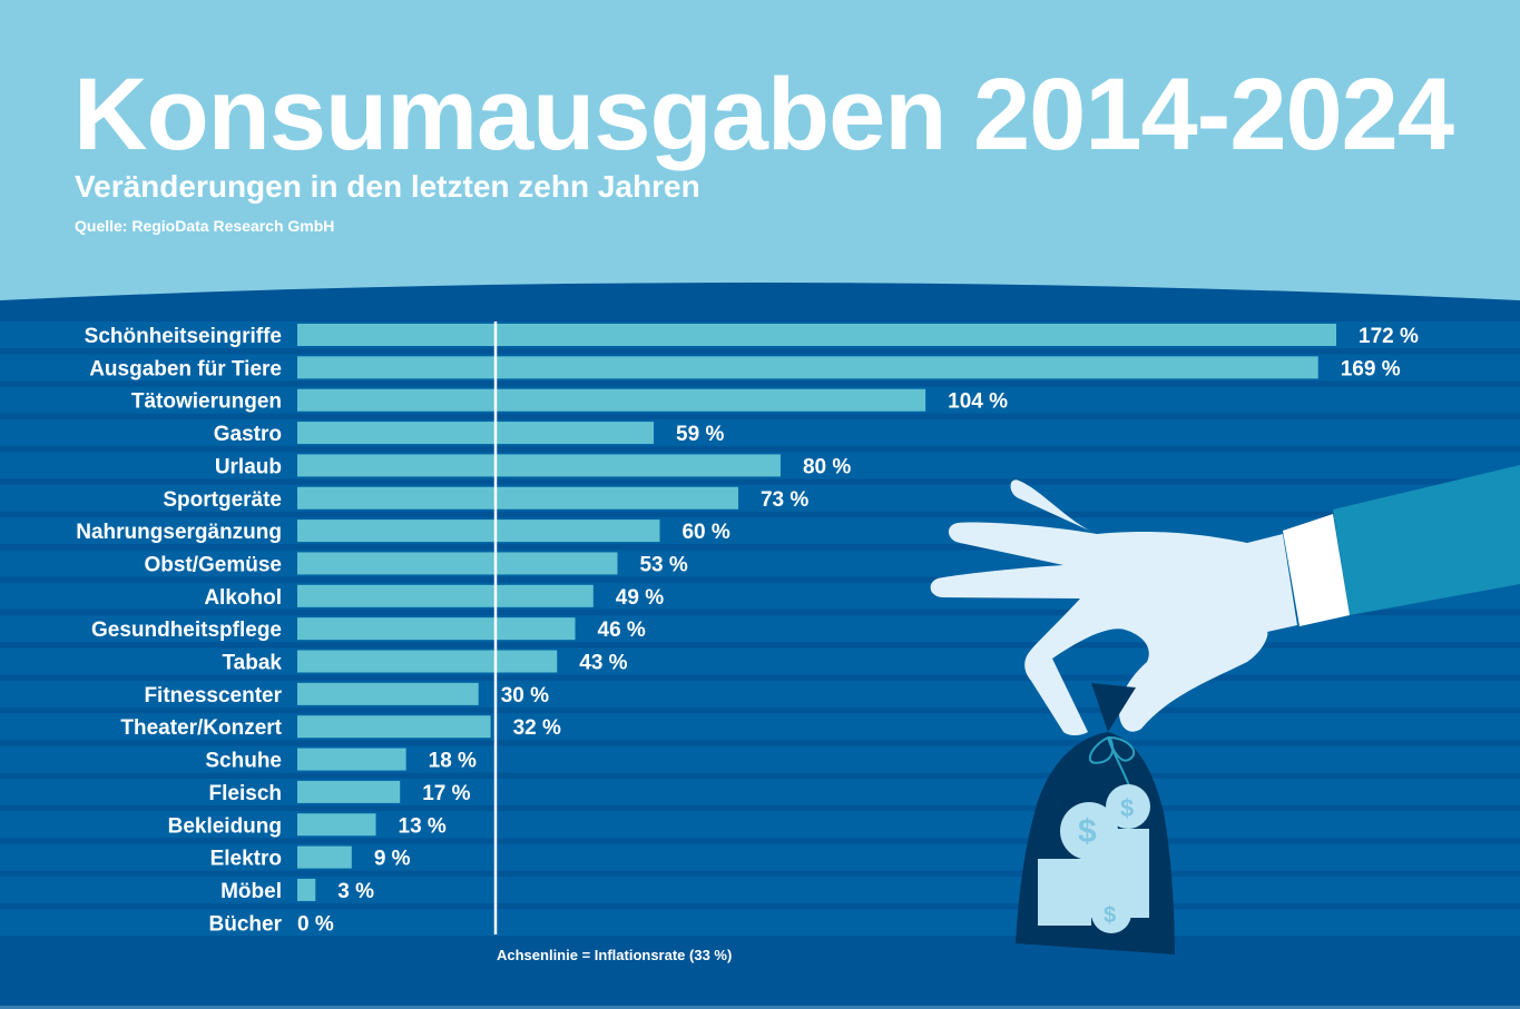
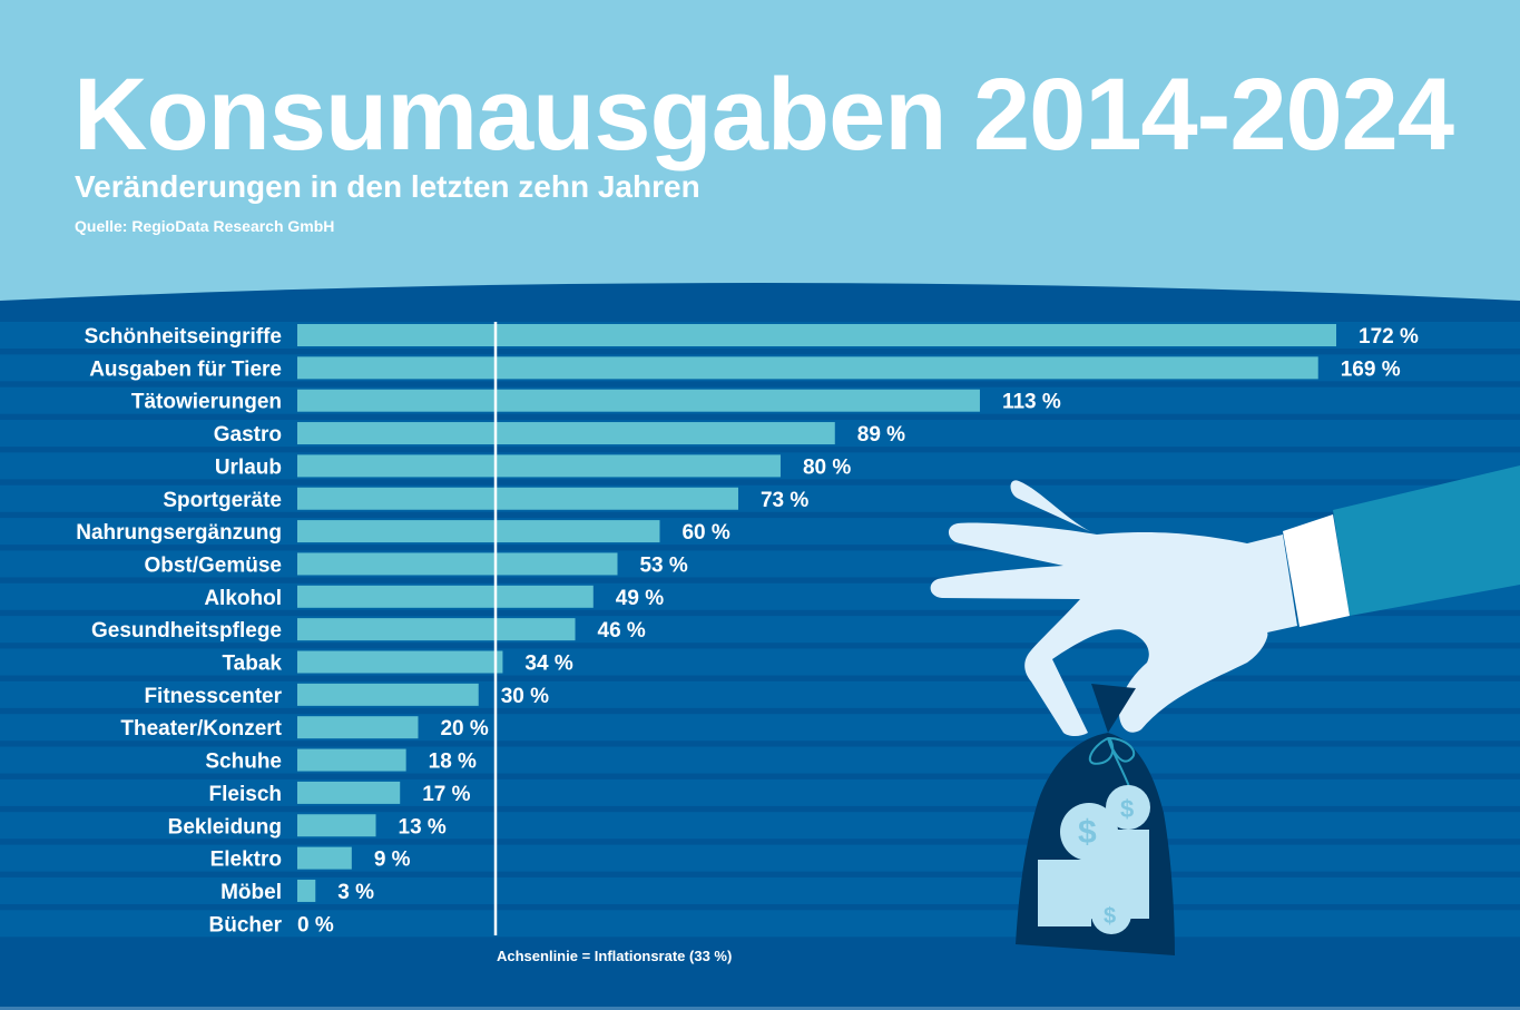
Tätowierungen: 104 -> 113
Gastro: 59 -> 89
Tabak: 43 -> 34
Theater/Konzert: 32 -> 20
